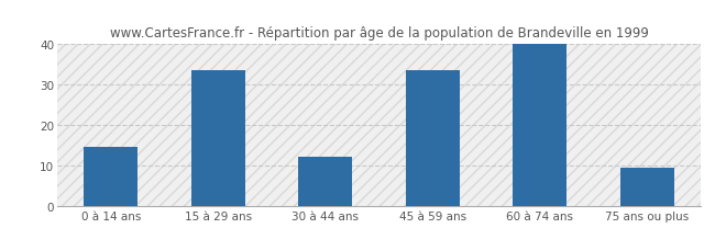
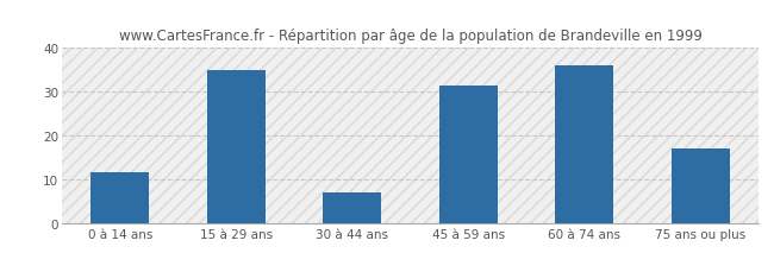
0 à 14 ans: 14.5 -> 11.5
15 à 29 ans: 33.5 -> 35.0
30 à 44 ans: 12.0 -> 7.0
45 à 59 ans: 33.5 -> 31.5
60 à 74 ans: 40.0 -> 36.0
75 ans ou plus: 9.5 -> 17.0
